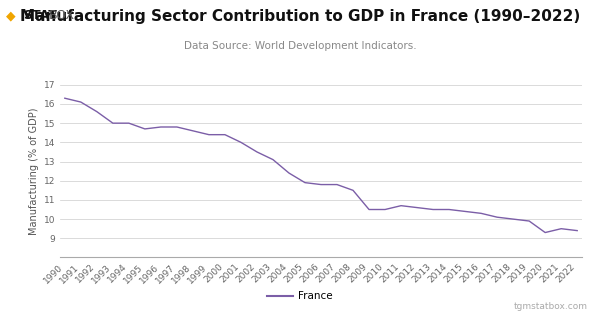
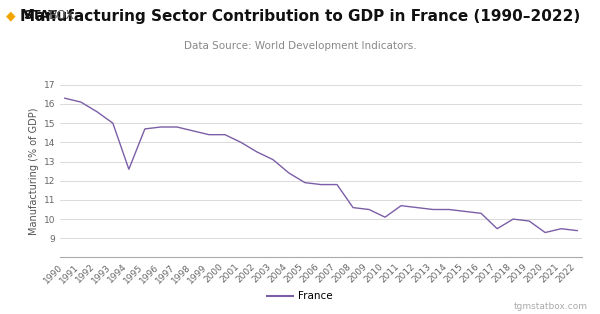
1994: 15.0 -> 12.6
2008: 11.5 -> 10.6
2010: 10.5 -> 10.1
2017: 10.1 -> 9.5
